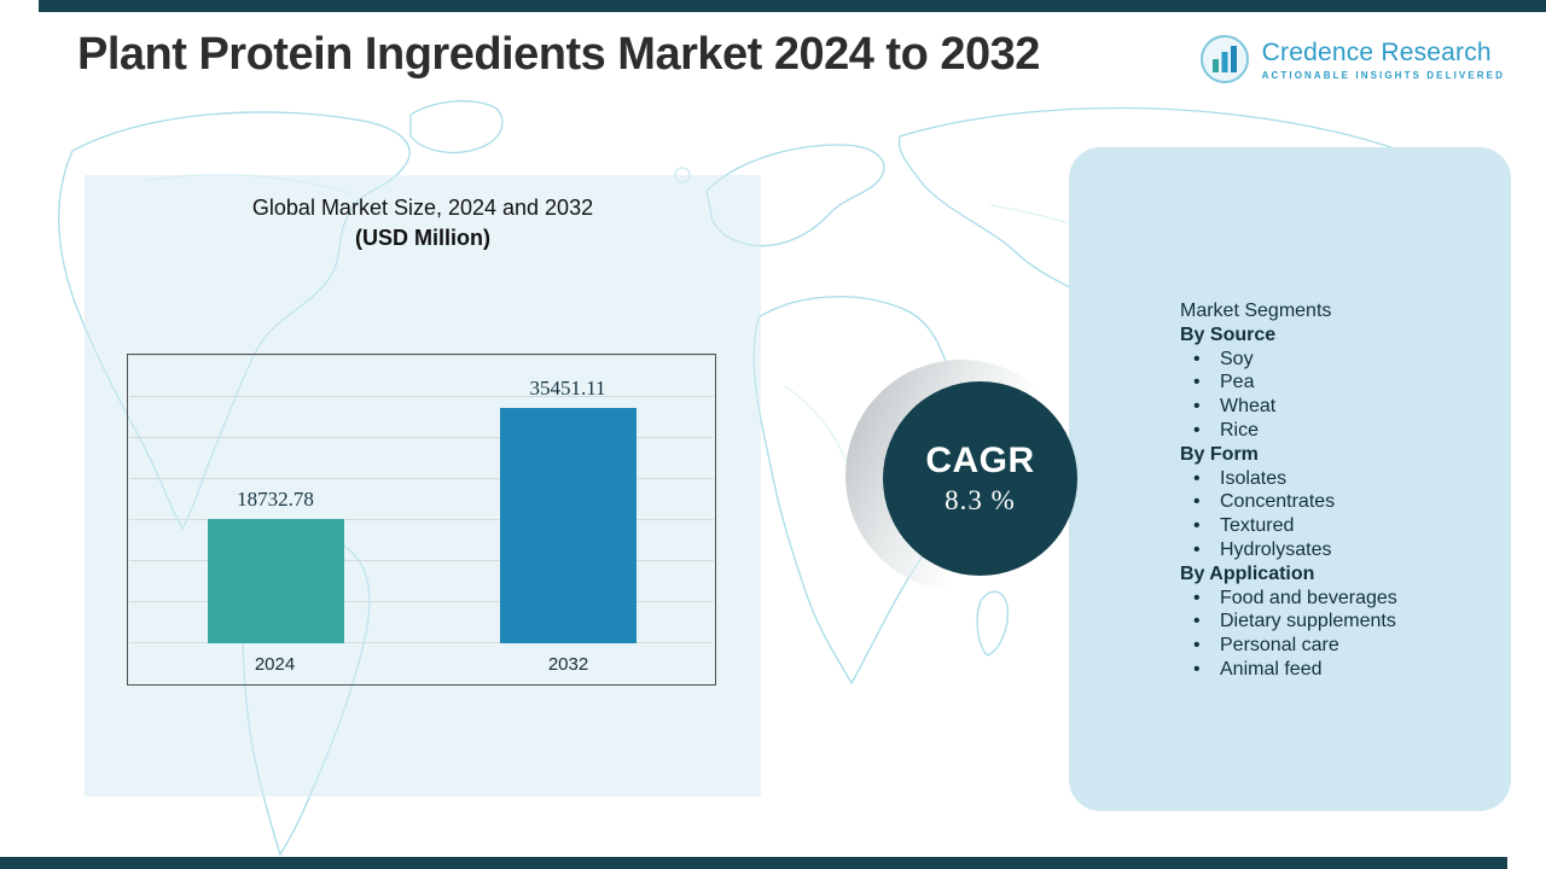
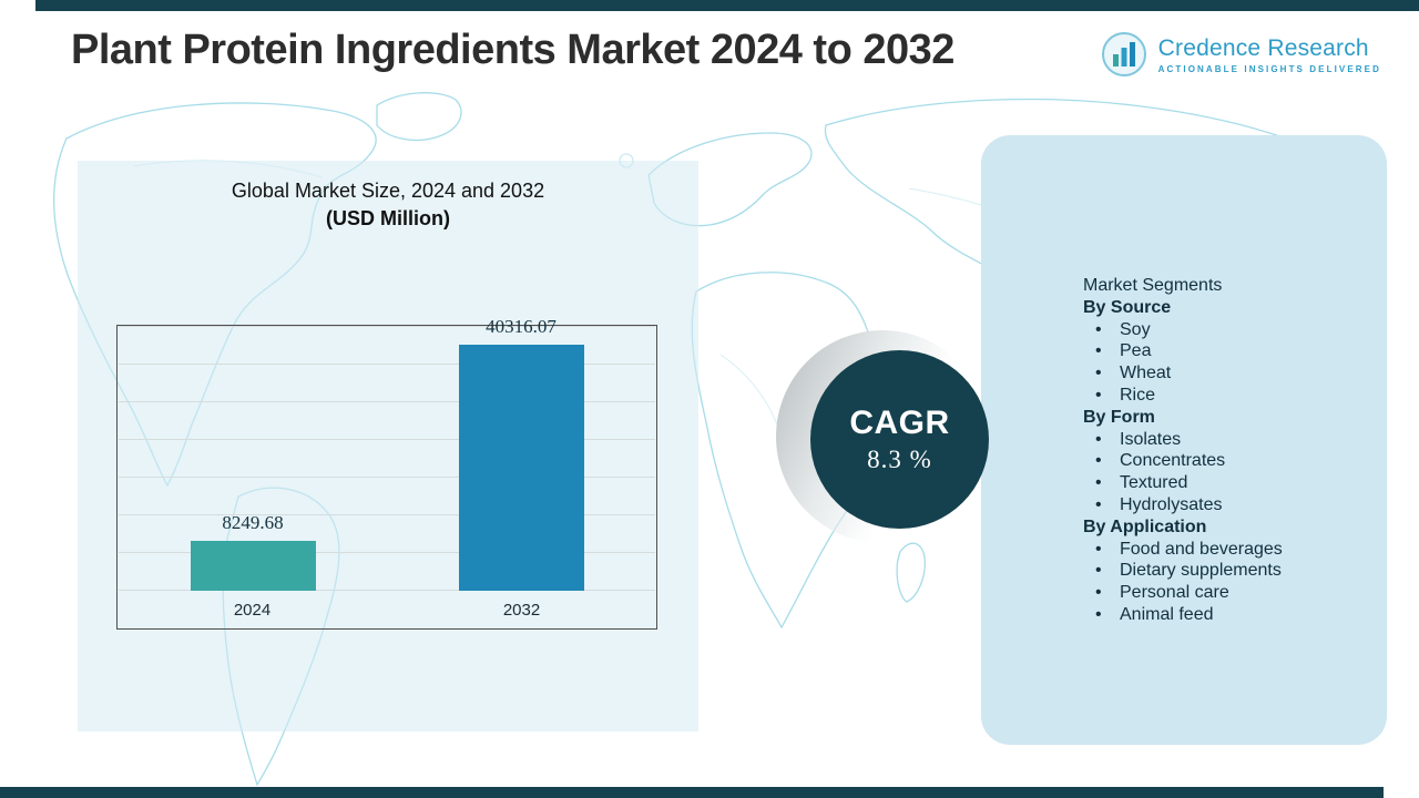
2024: 18732.78 -> 8249.68
2032: 35451.11 -> 40316.07
